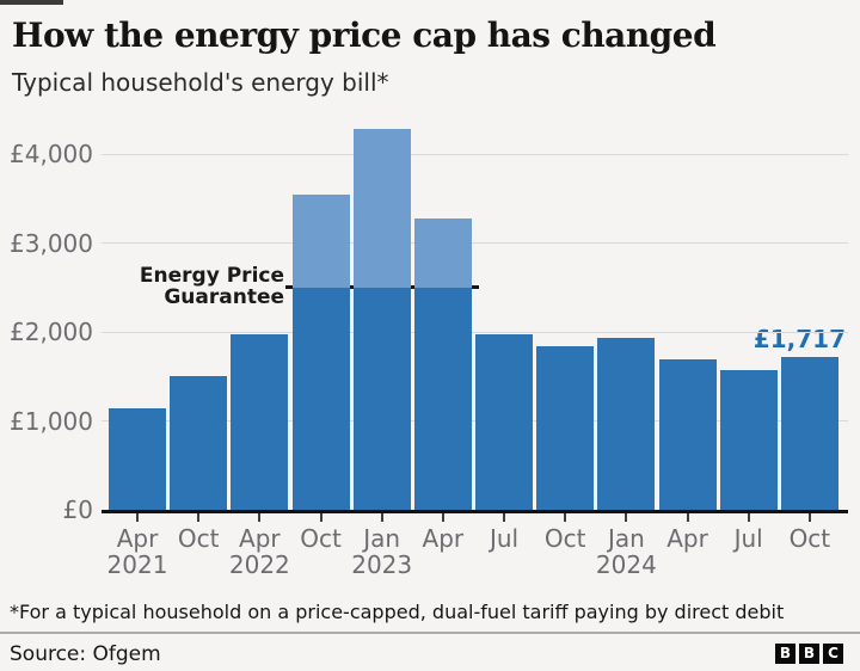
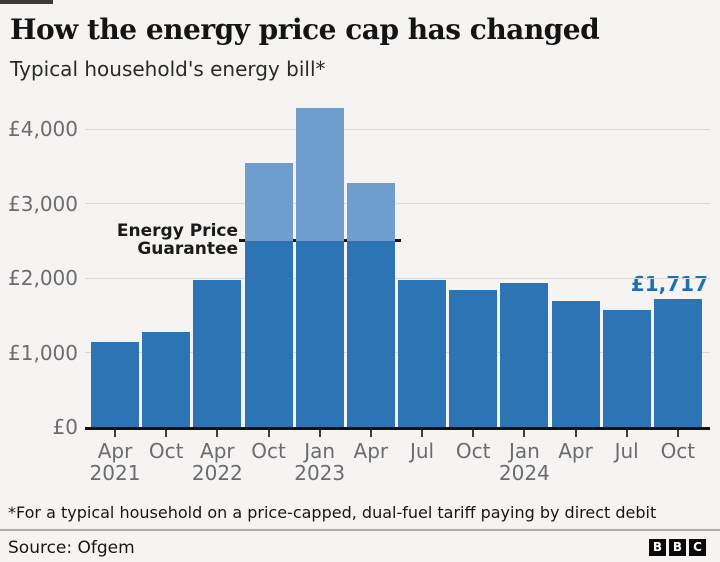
Oct 2021: £1500 -> £1300
